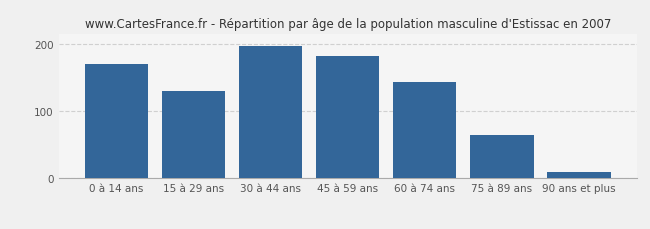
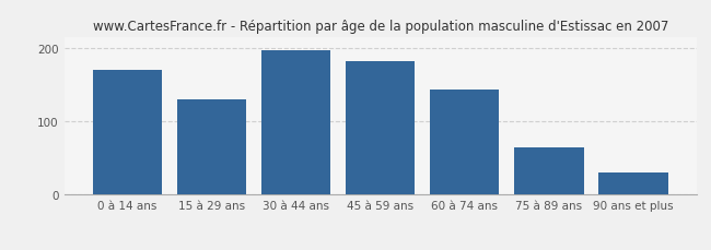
90 ans et plus: 10 -> 30
